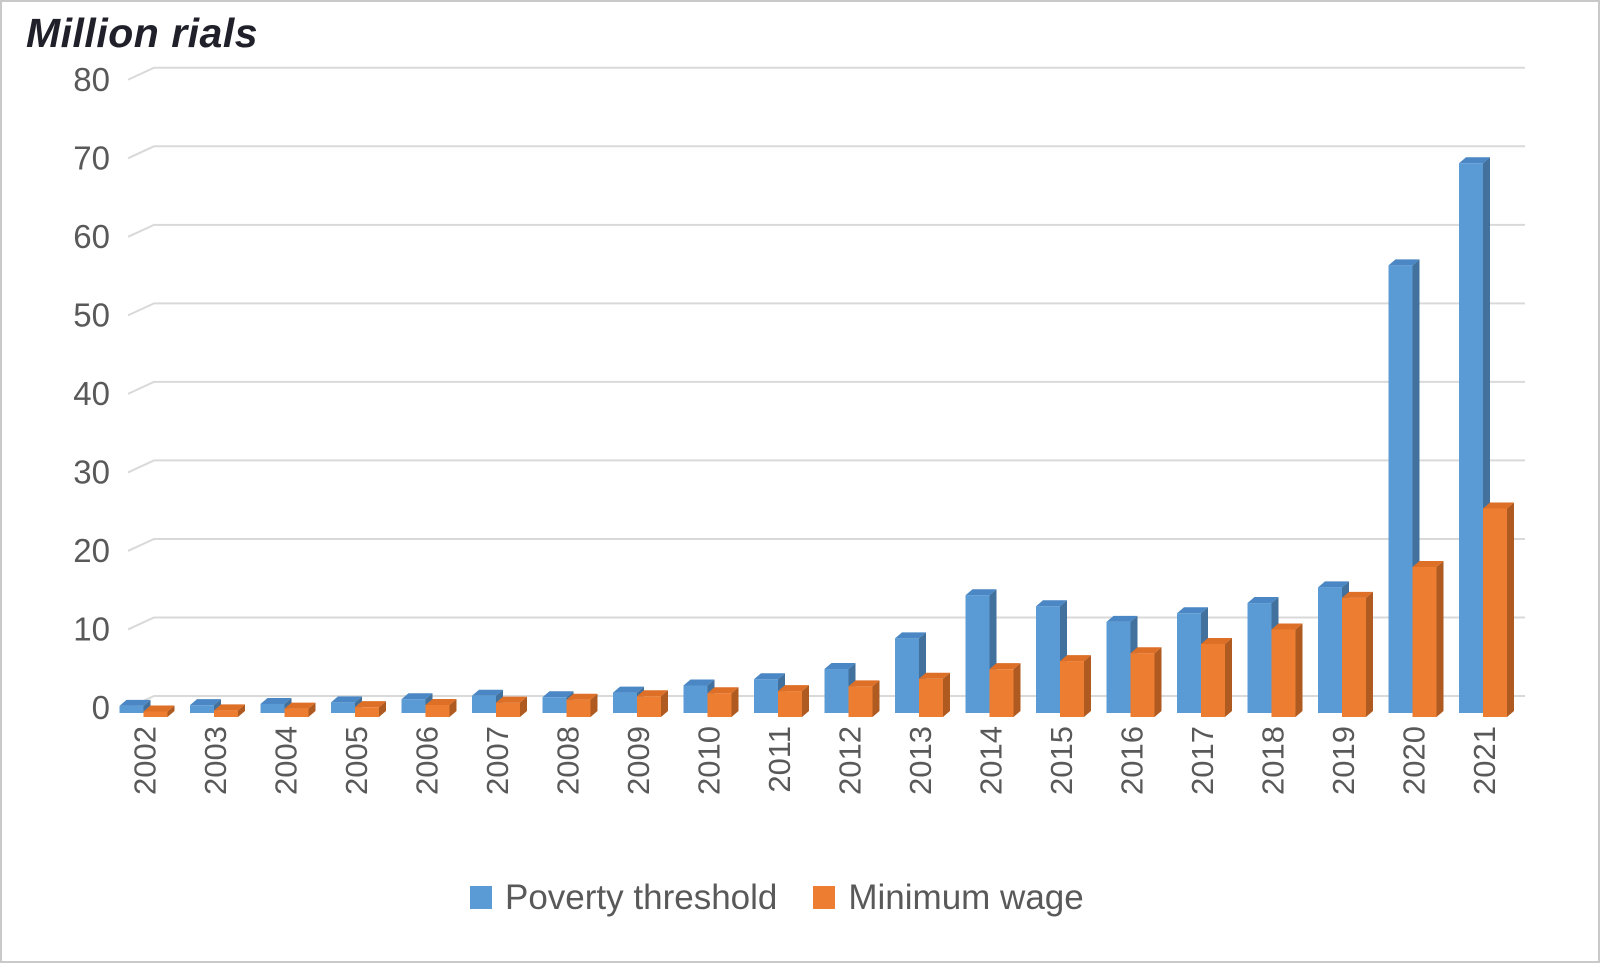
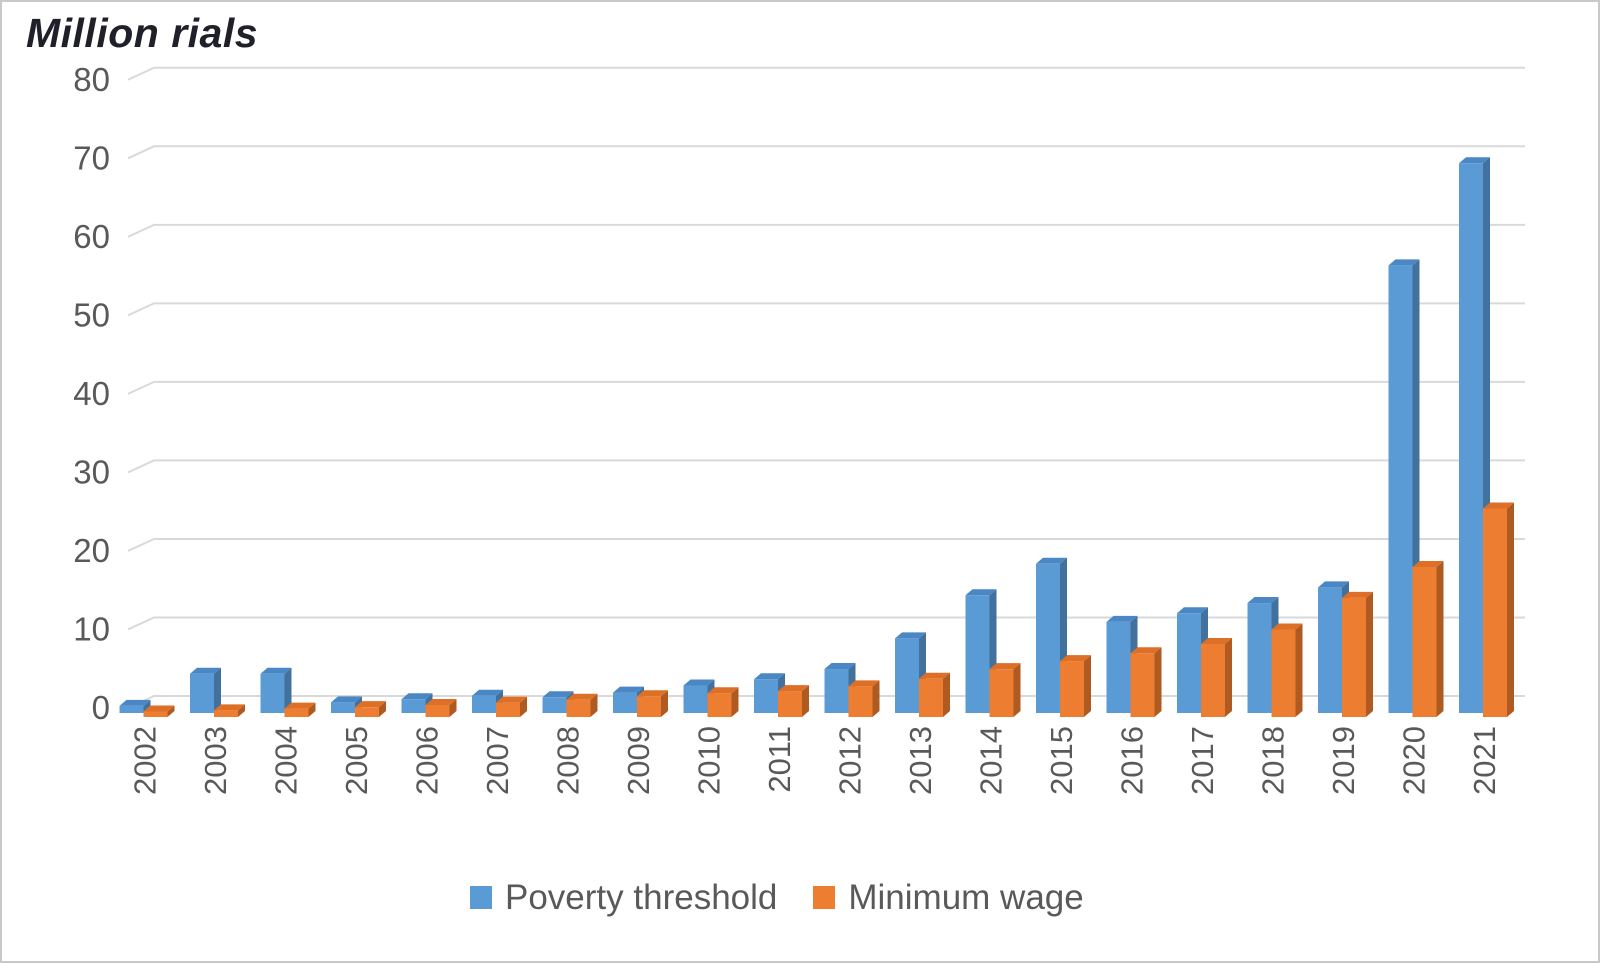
Poverty threshold/2003: 1 -> 5
Poverty threshold/2004: 1 -> 5
Poverty threshold/2015: 14 -> 19
